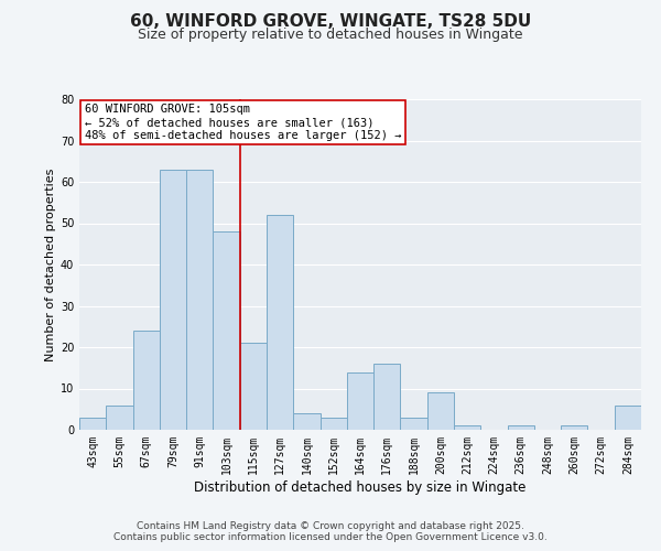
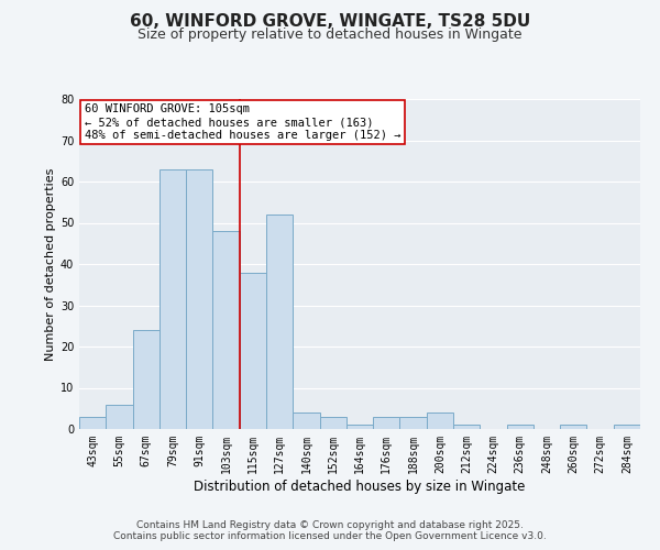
115sqm: 21 -> 38
164sqm: 14 -> 1
176sqm: 16 -> 3
200sqm: 9 -> 4
284sqm: 6 -> 1
